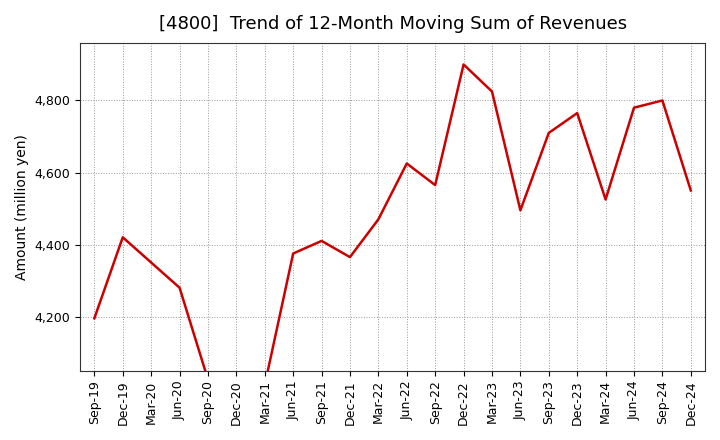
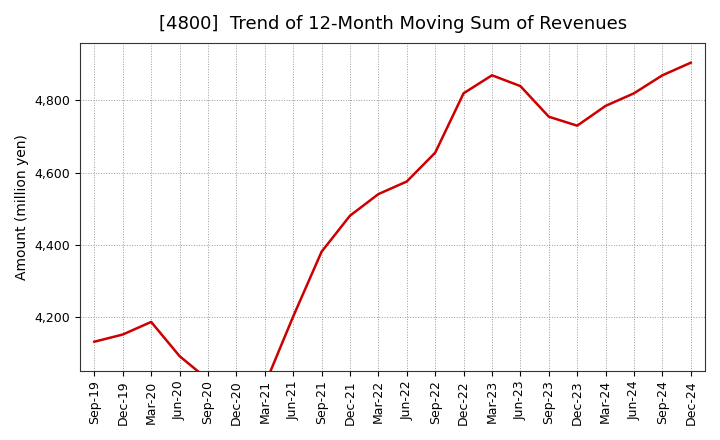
Sep-19: 4,195 -> 4,130
Dec-19: 4,420 -> 4,150
Mar-20: 4,350 -> 4,185
Jun-20: 4,280 -> 4,090
Jun-21: 4,375 -> 4,200
Sep-21: 4,410 -> 4,380
Dec-21: 4,365 -> 4,480
Mar-22: 4,470 -> 4,540
Jun-22: 4,625 -> 4,575
Sep-22: 4,565 -> 4,655
Dec-22: 4,900 -> 4,820
Mar-23: 4,825 -> 4,870
Jun-23: 4,495 -> 4,840
Sep-23: 4,710 -> 4,755
Dec-23: 4,765 -> 4,730
Mar-24: 4,525 -> 4,785
Jun-24: 4,780 -> 4,820
Sep-24: 4,800 -> 4,870
Dec-24: 4,550 -> 4,905
